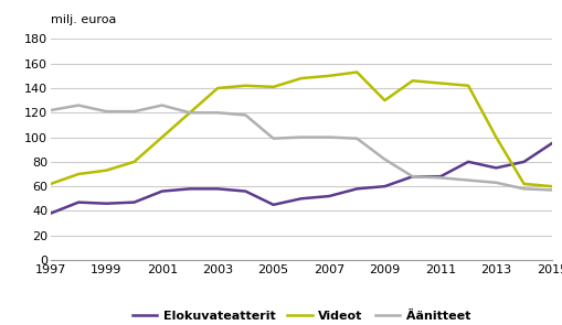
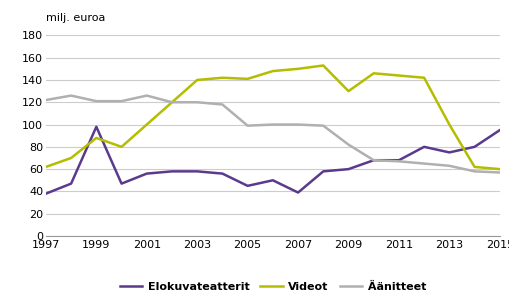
Elokuvateatterit/1999: 46 -> 98
Videot/1999: 73 -> 88
Elokuvateatterit/2007: 52 -> 39
